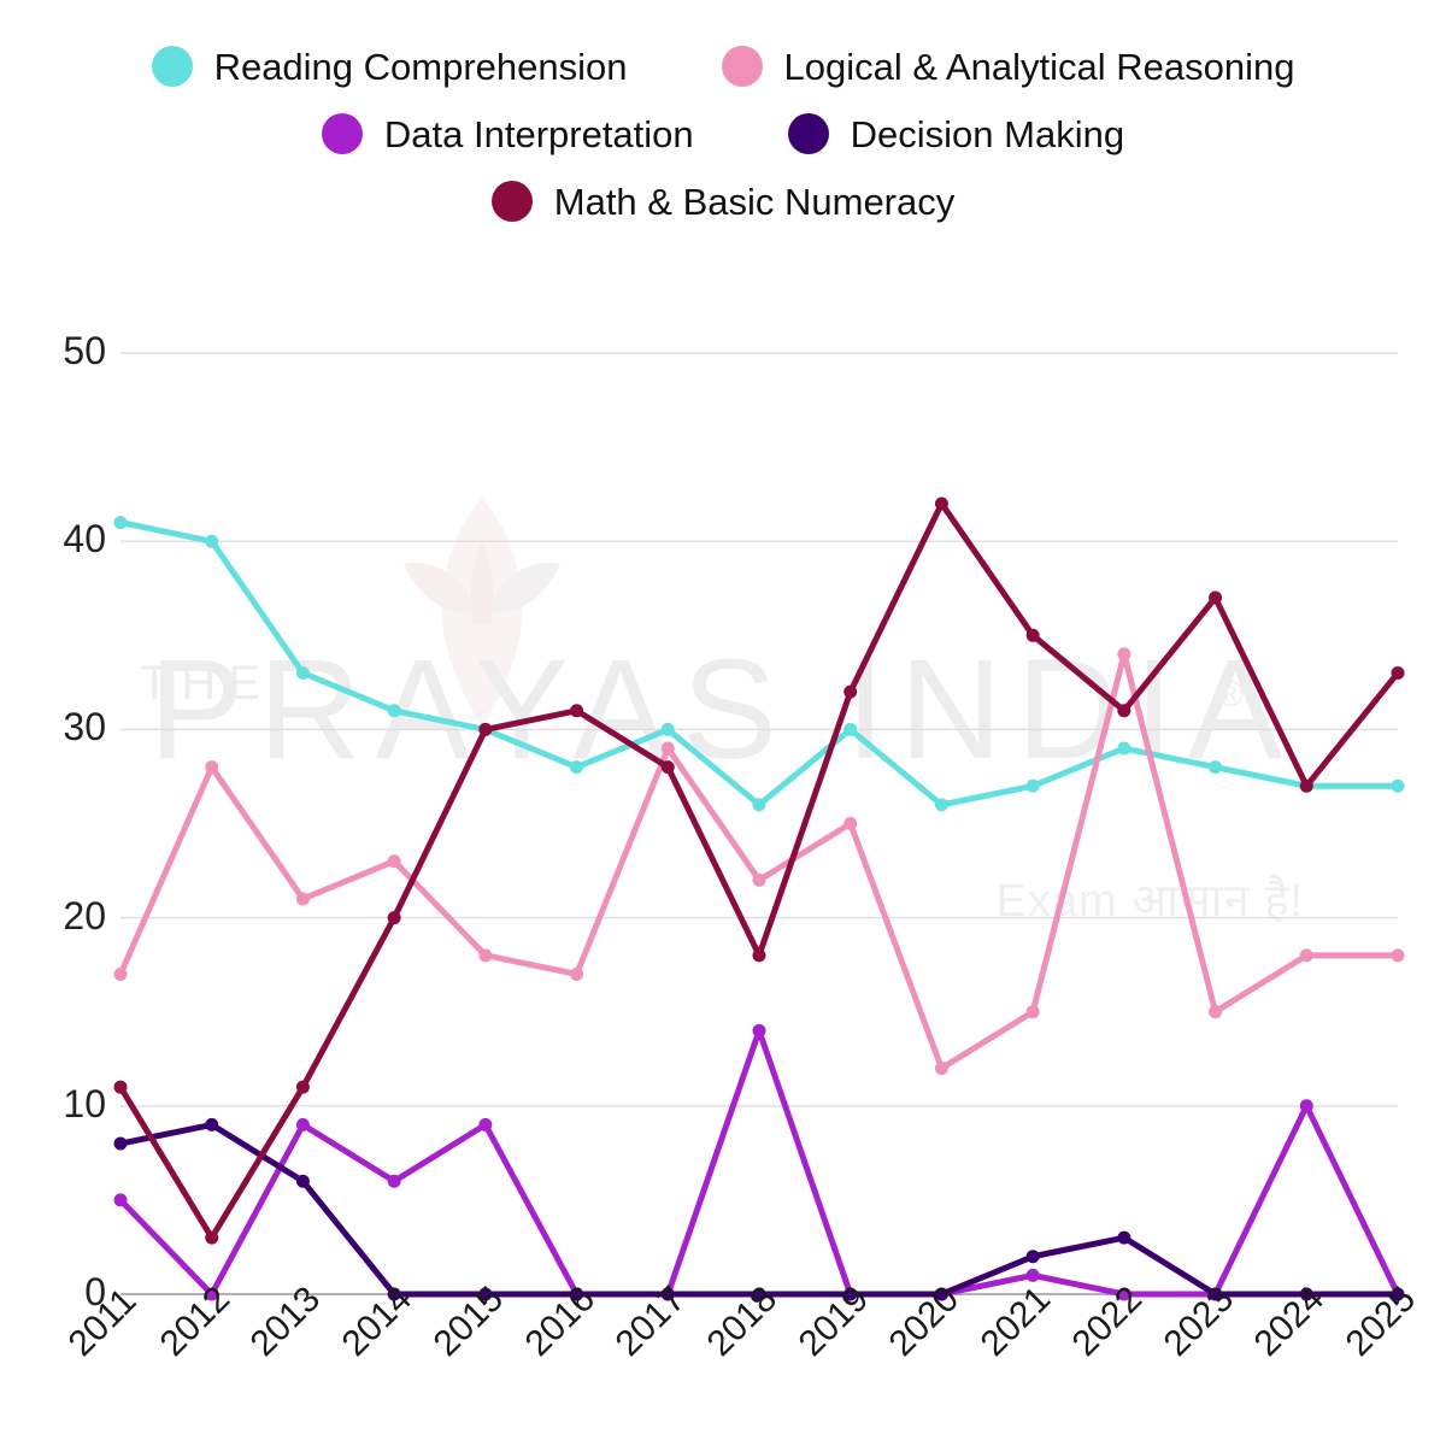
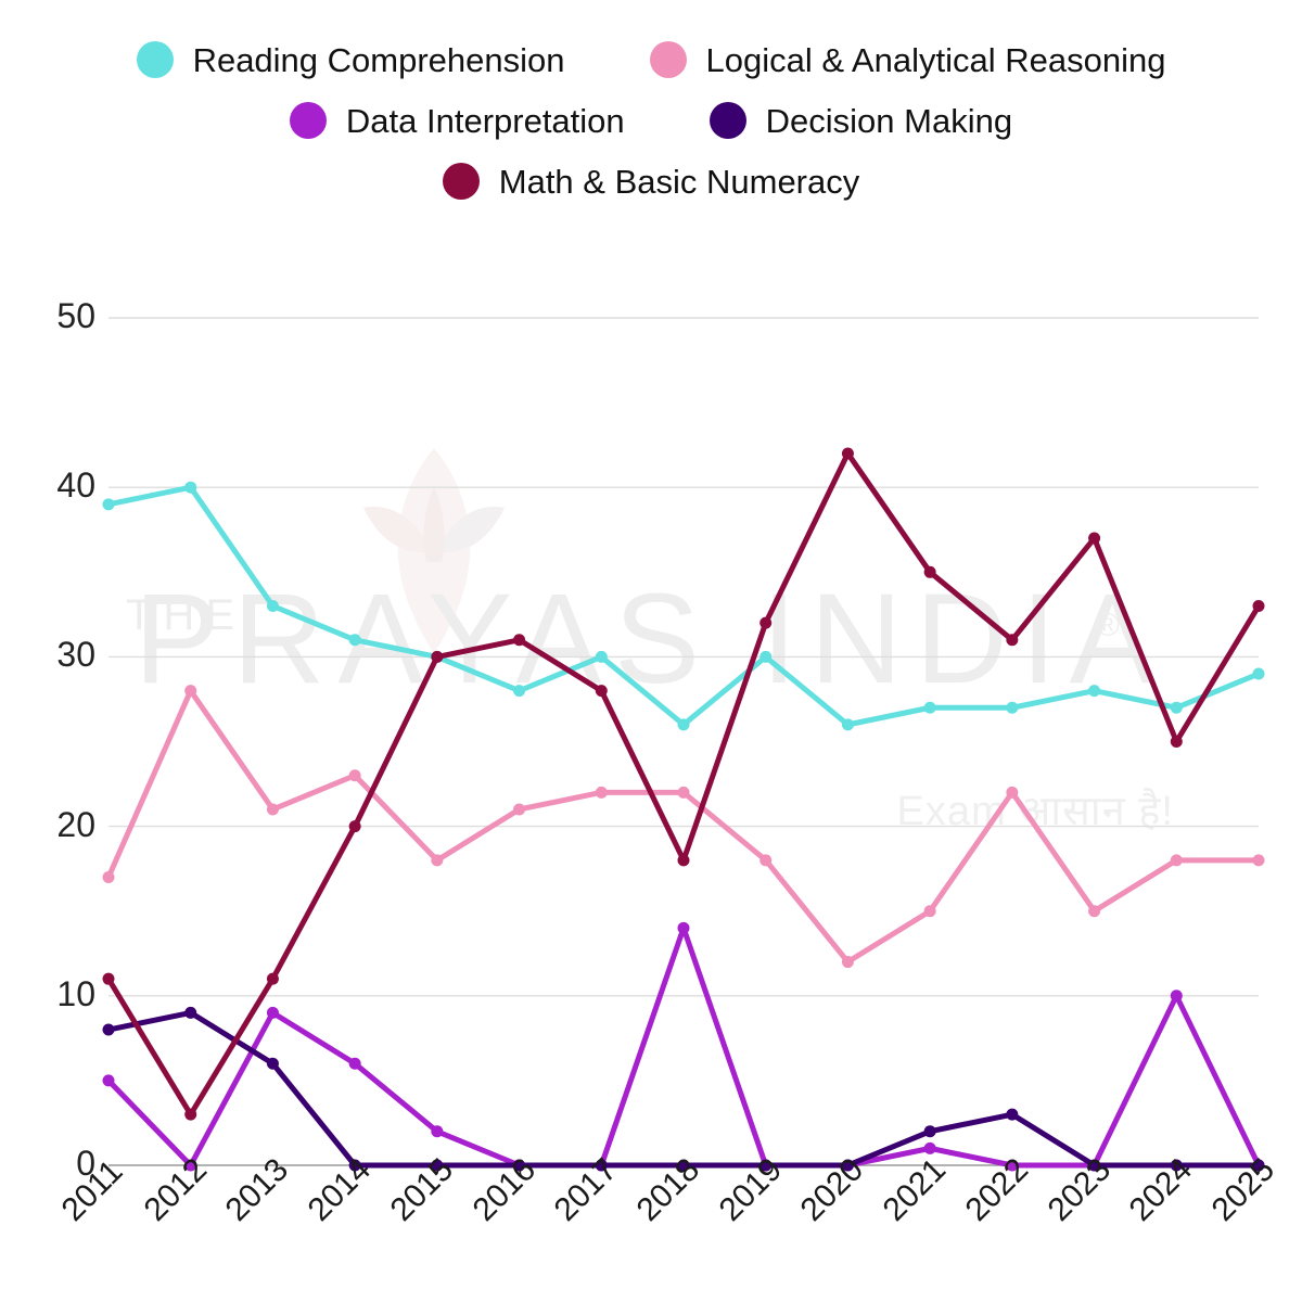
Reading Comprehension/2011: 41 -> 39
Data Interpretation/2015: 9 -> 2
Logical & Analytical Reasoning/2016: 17 -> 21
Logical & Analytical Reasoning/2017: 29 -> 22
Logical & Analytical Reasoning/2019: 25 -> 18
Reading Comprehension/2022: 29 -> 27
Logical & Analytical Reasoning/2022: 34 -> 22
Math & Basic Numeracy/2024: 27 -> 25
Reading Comprehension/2025: 27 -> 29
